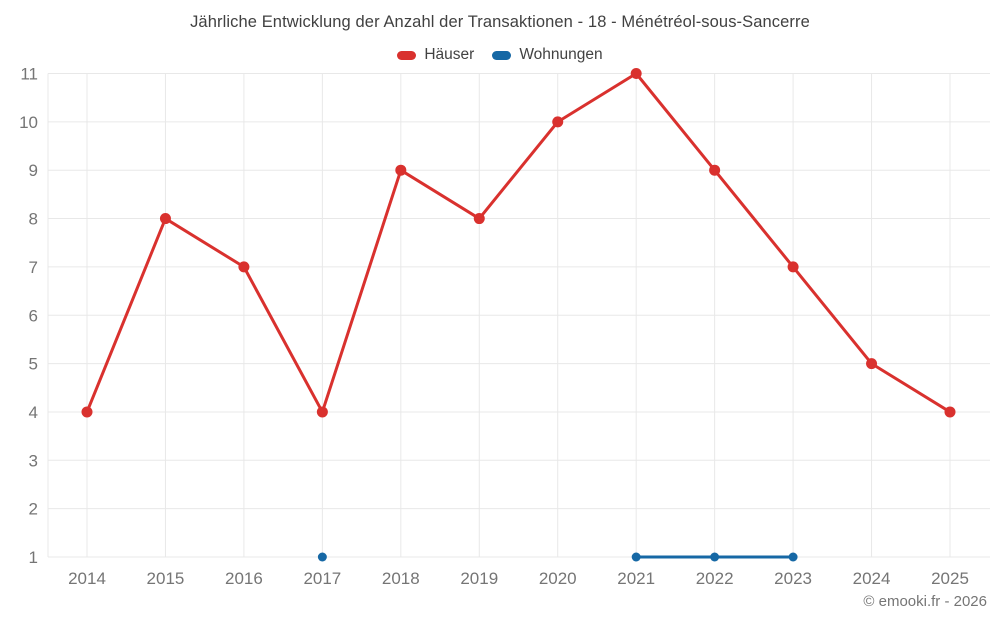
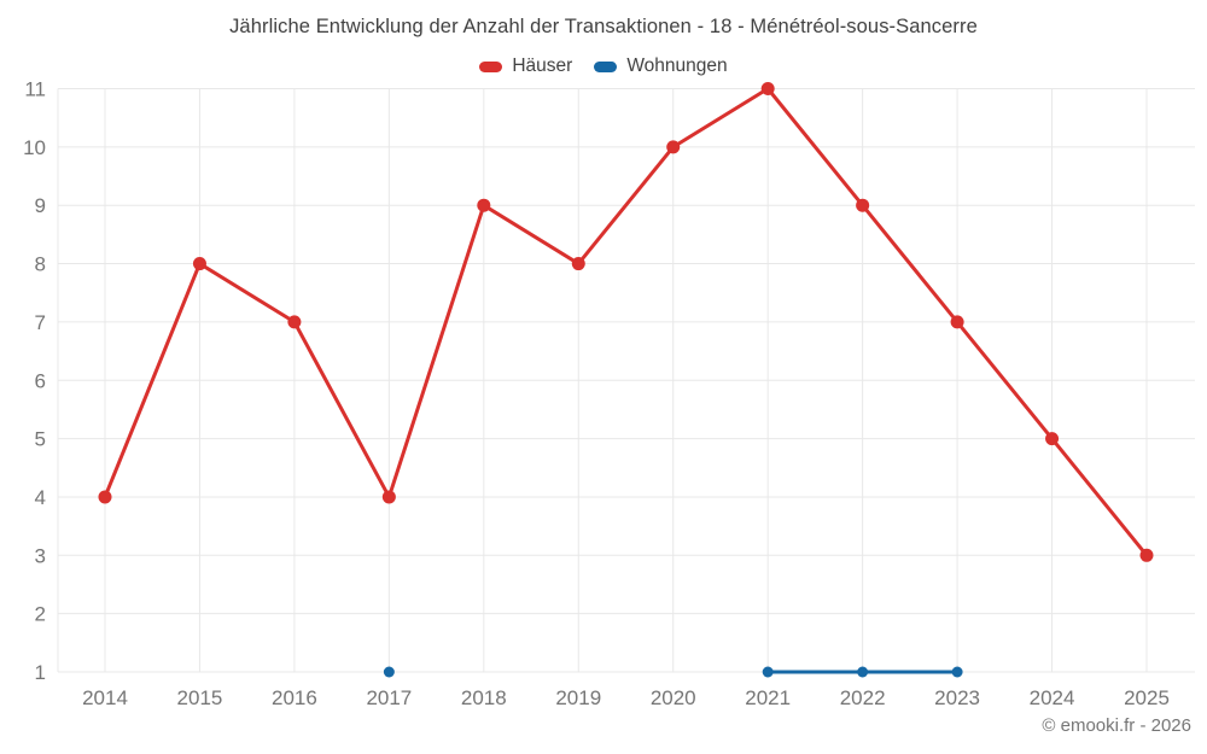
Häuser/2025: 4 -> 3
